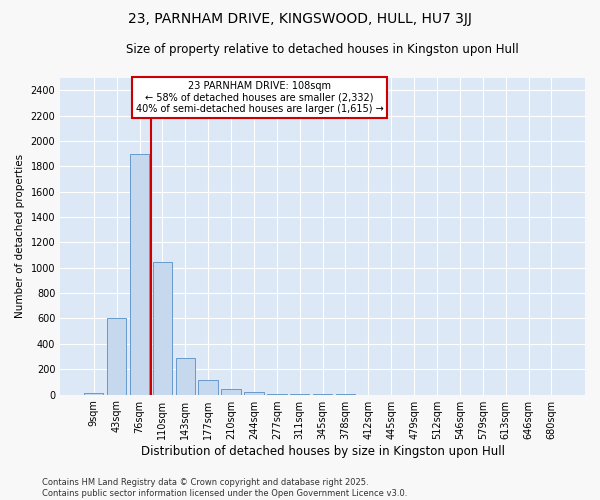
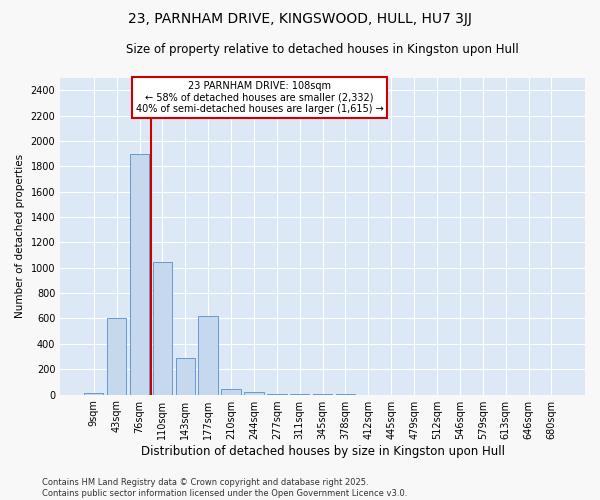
177sqm: 120 -> 620
